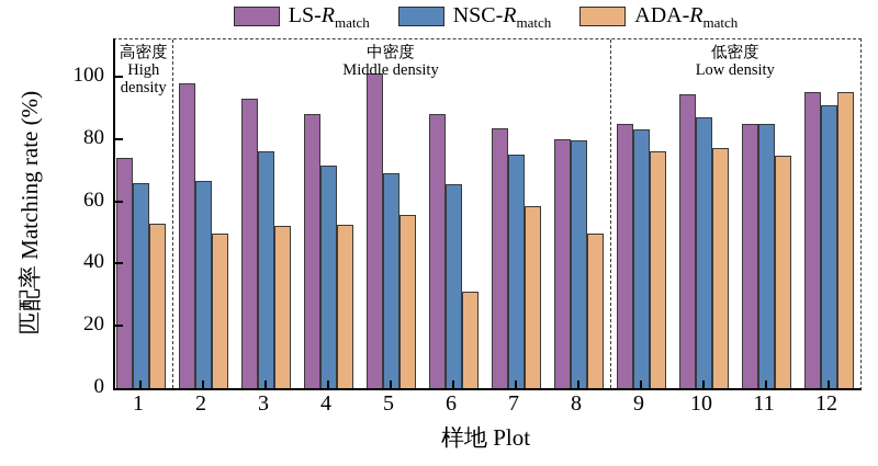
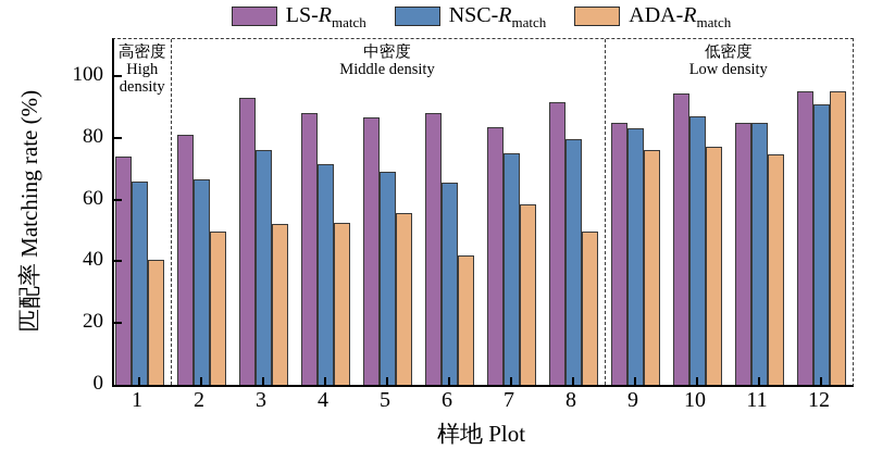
ADA-Rmatch/1: 53 -> 40
LS-Rmatch/2: 98 -> 81
LS-Rmatch/5: 101 -> 86
ADA-Rmatch/6: 31 -> 42
LS-Rmatch/8: 80 -> 92
